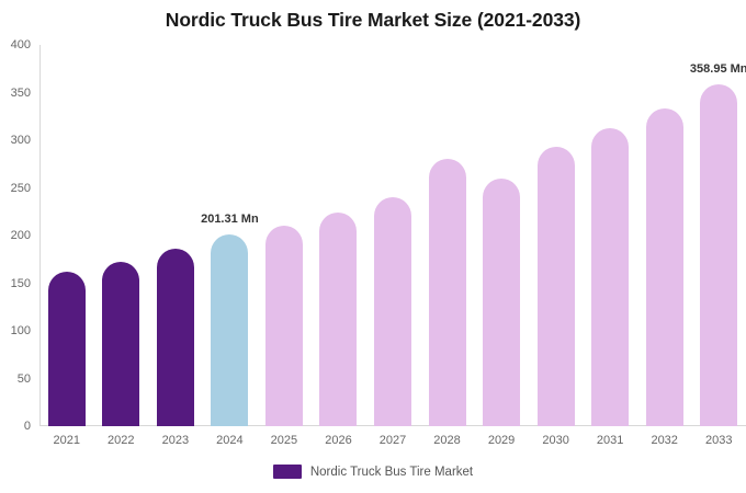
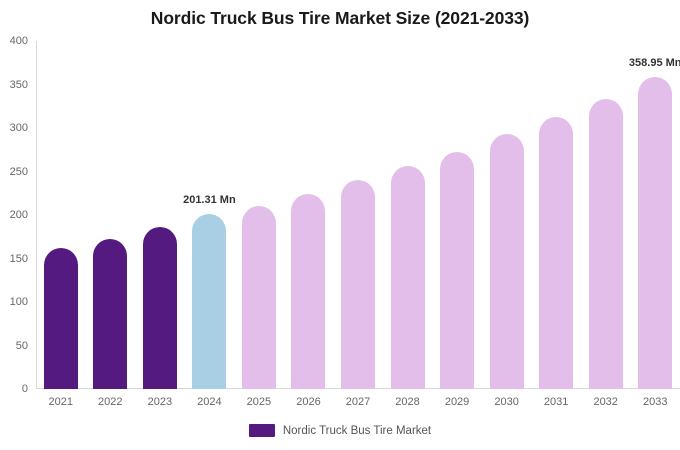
2028: 280 -> 260
2029: 260 -> 270
